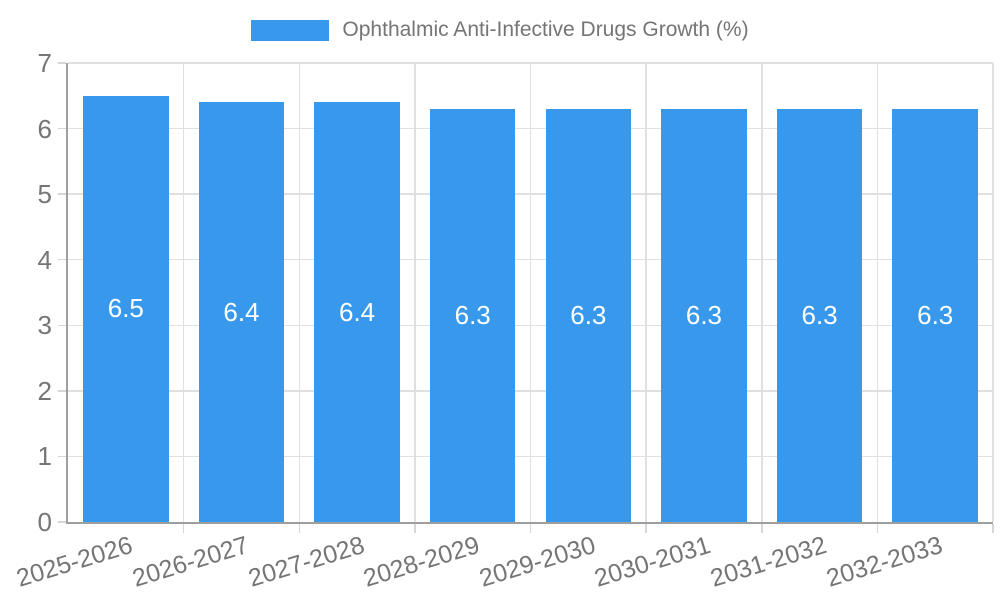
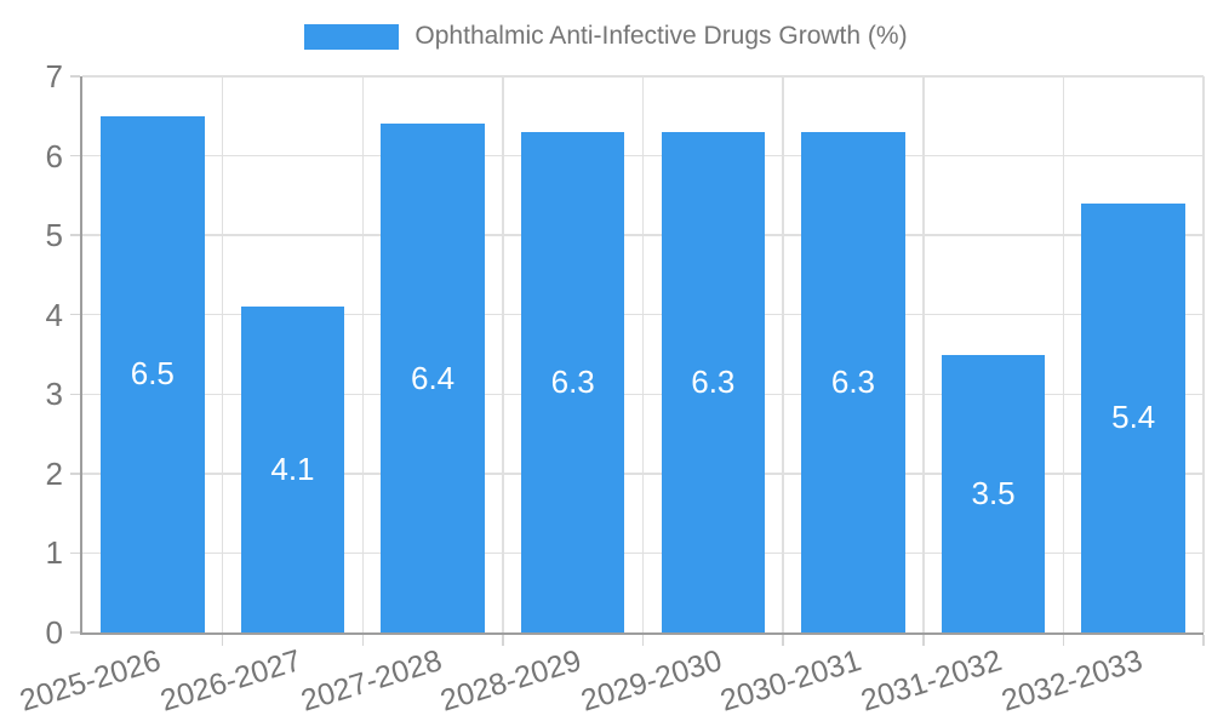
2026-2027: 6.4 -> 4.1
2031-2032: 6.3 -> 3.5
2032-2033: 6.3 -> 5.4
